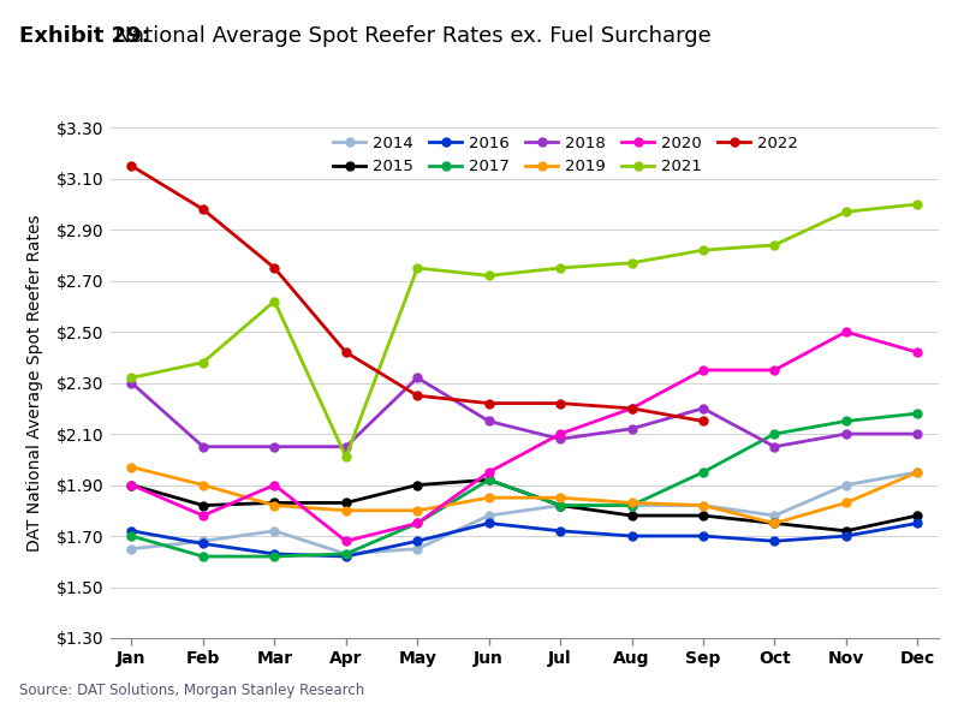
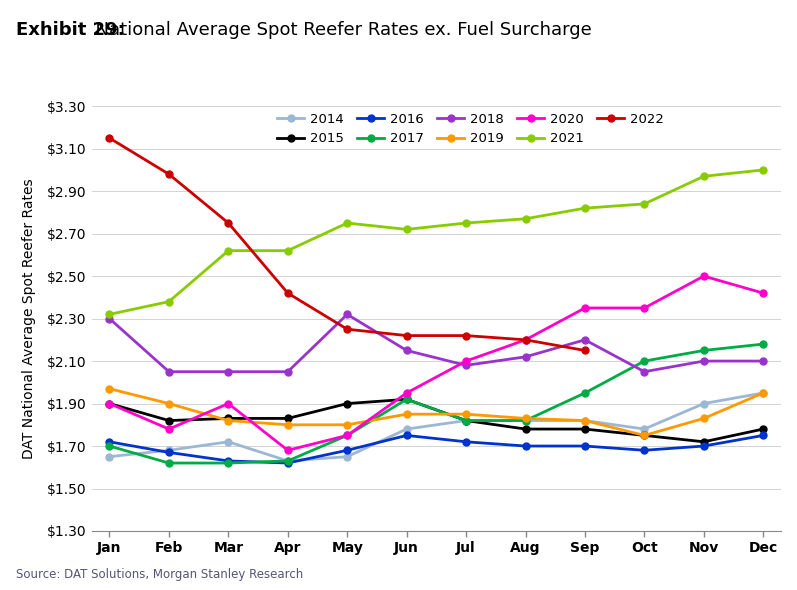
2021/Apr: $2.01 -> $2.62
